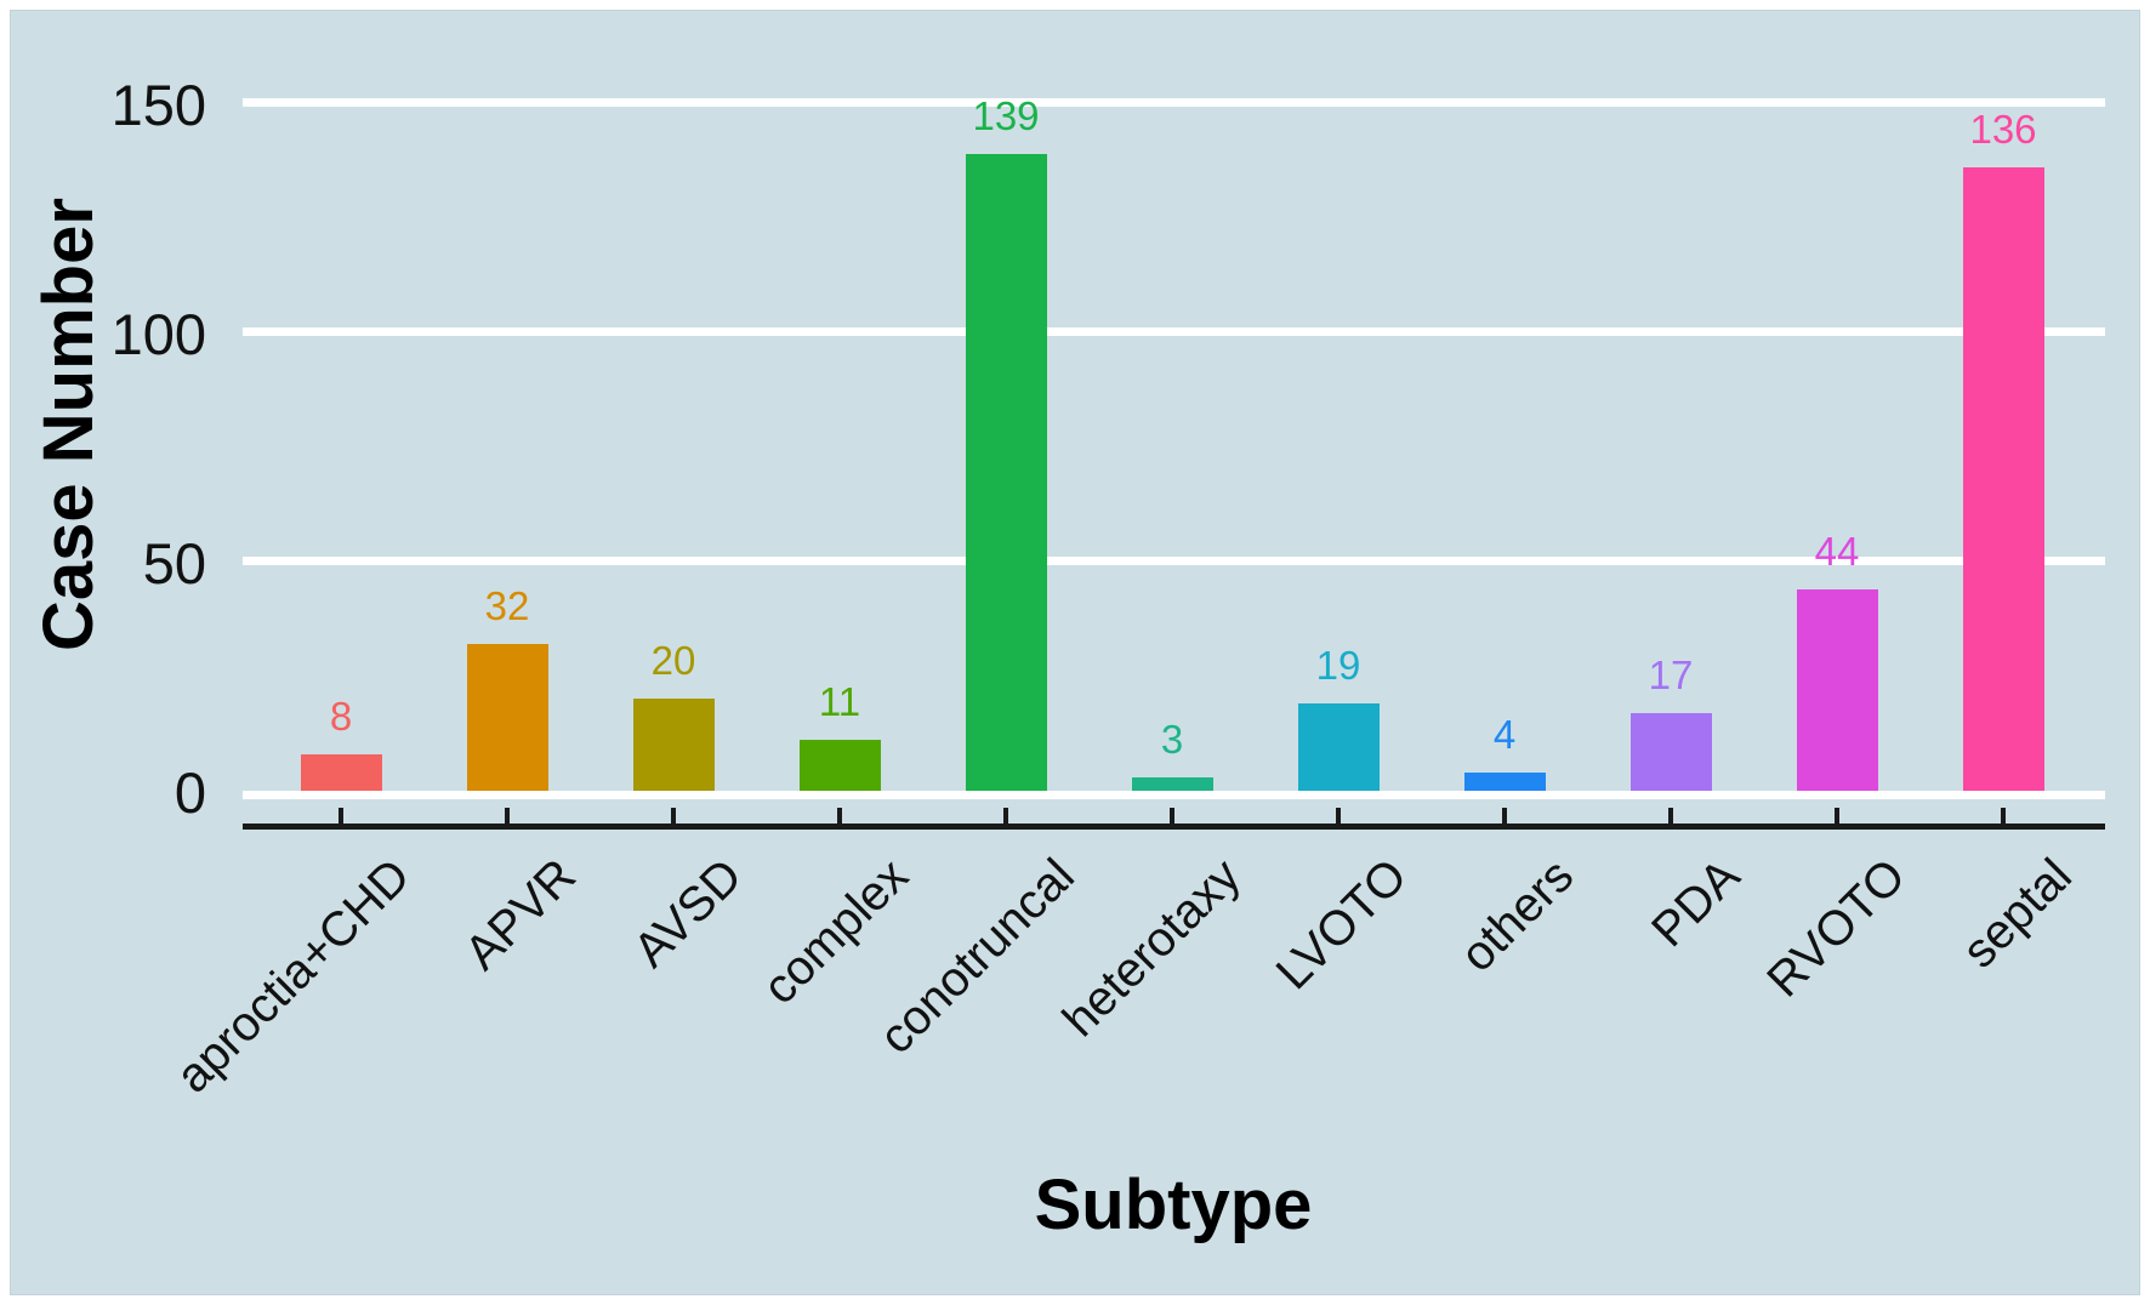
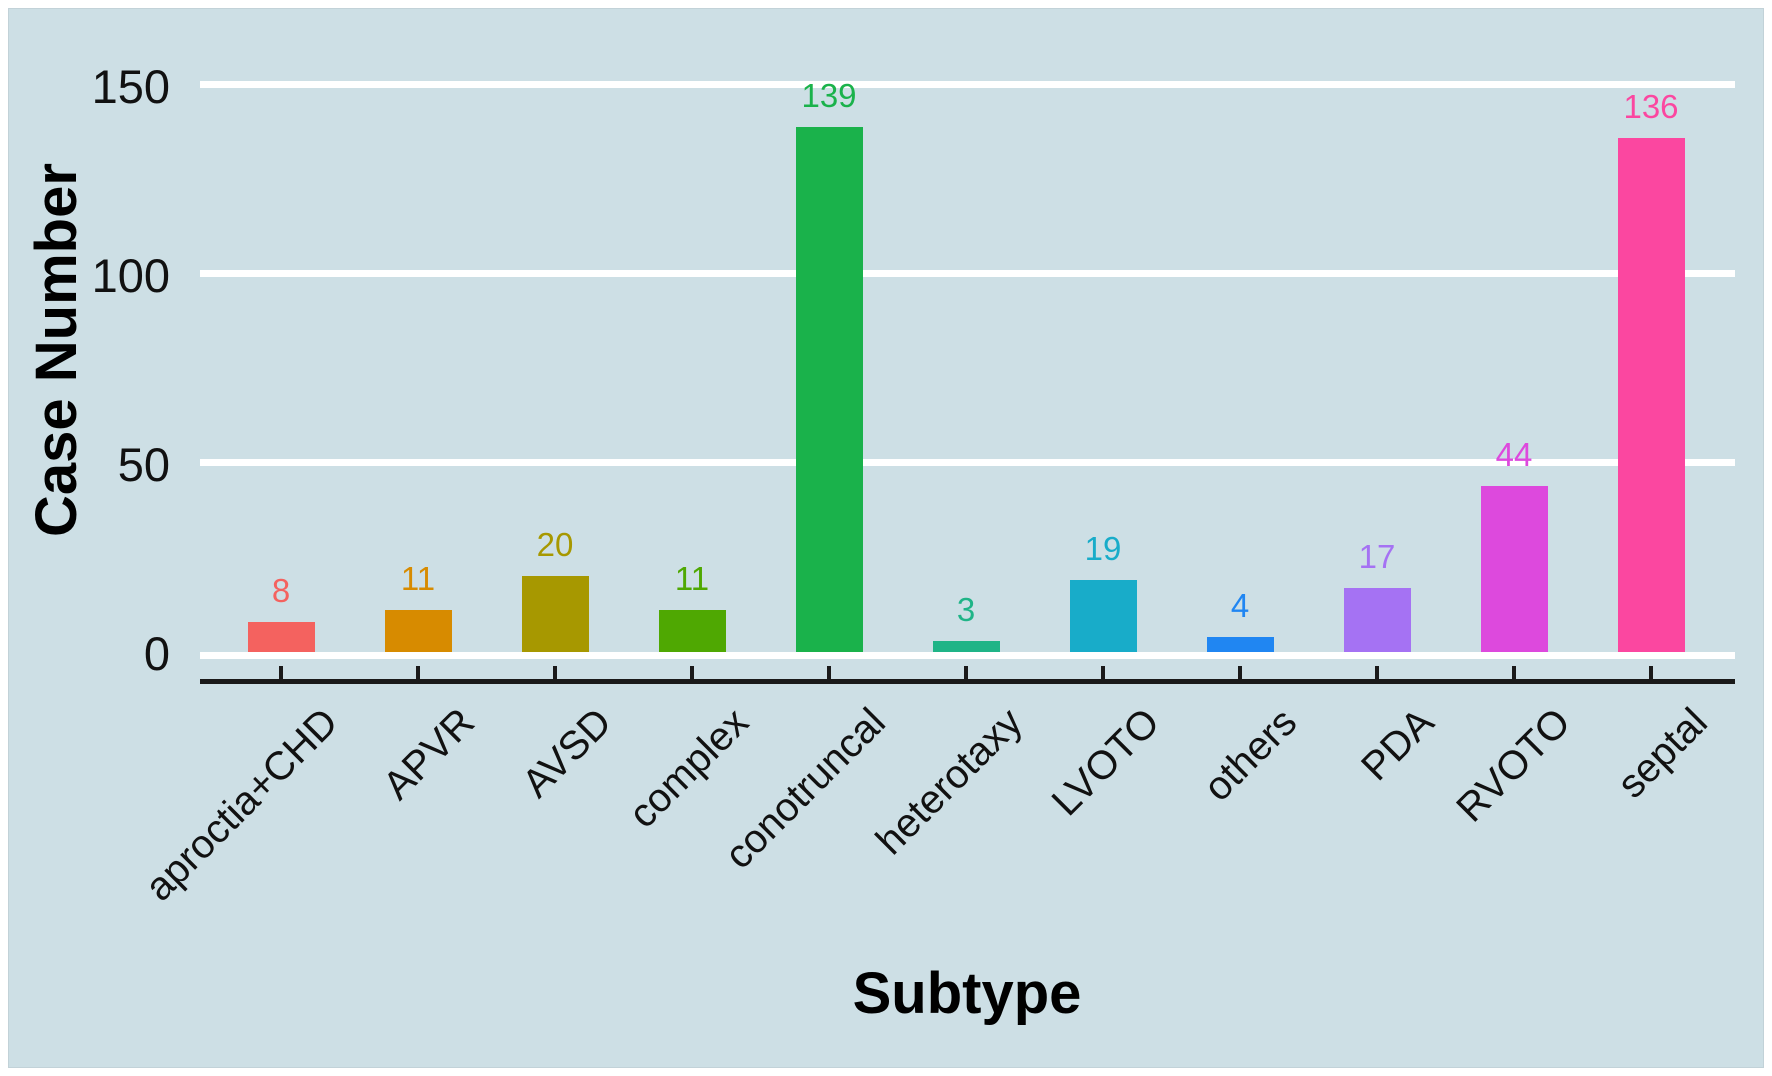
APVR: 32 -> 11
